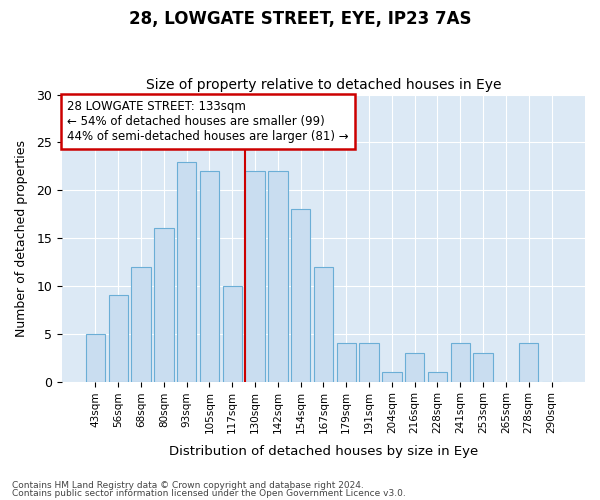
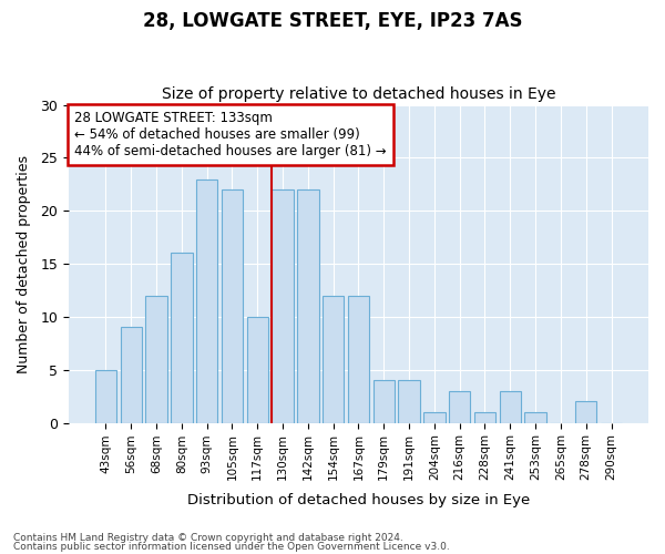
154sqm: 18 -> 12
241sqm: 4 -> 3
253sqm: 3 -> 1
278sqm: 4 -> 2
